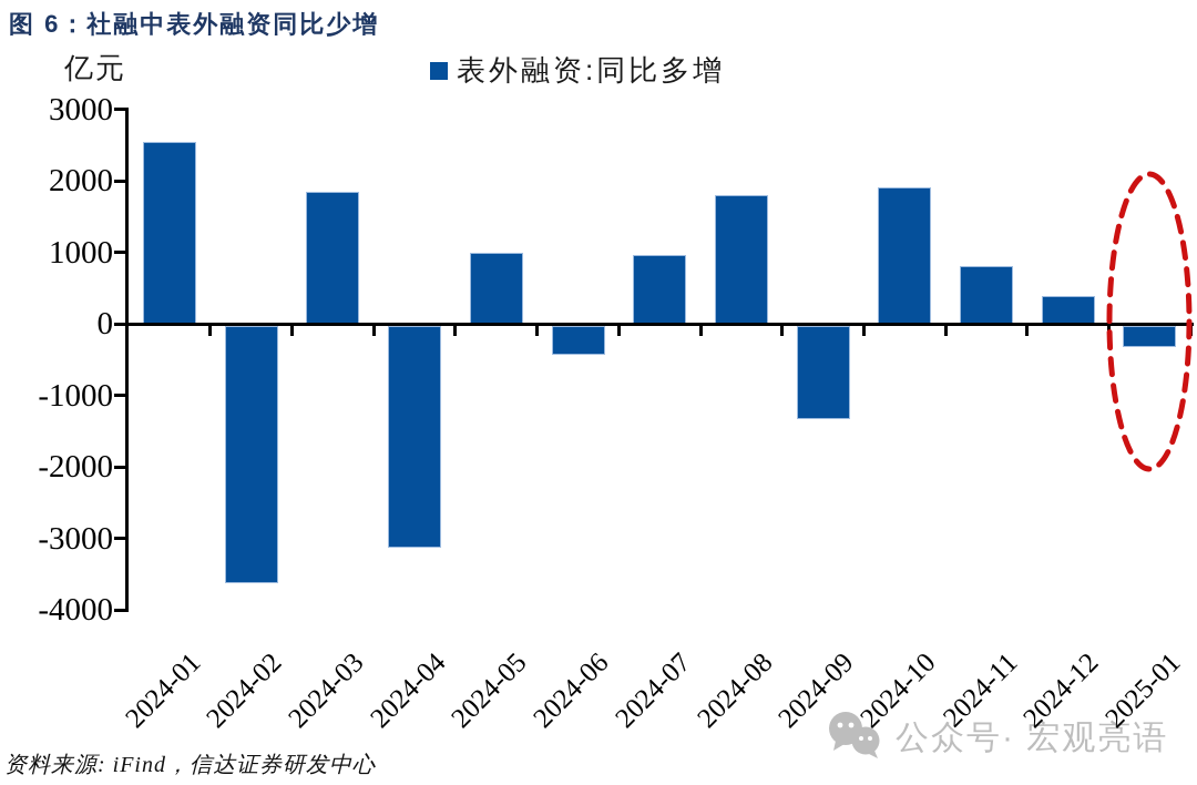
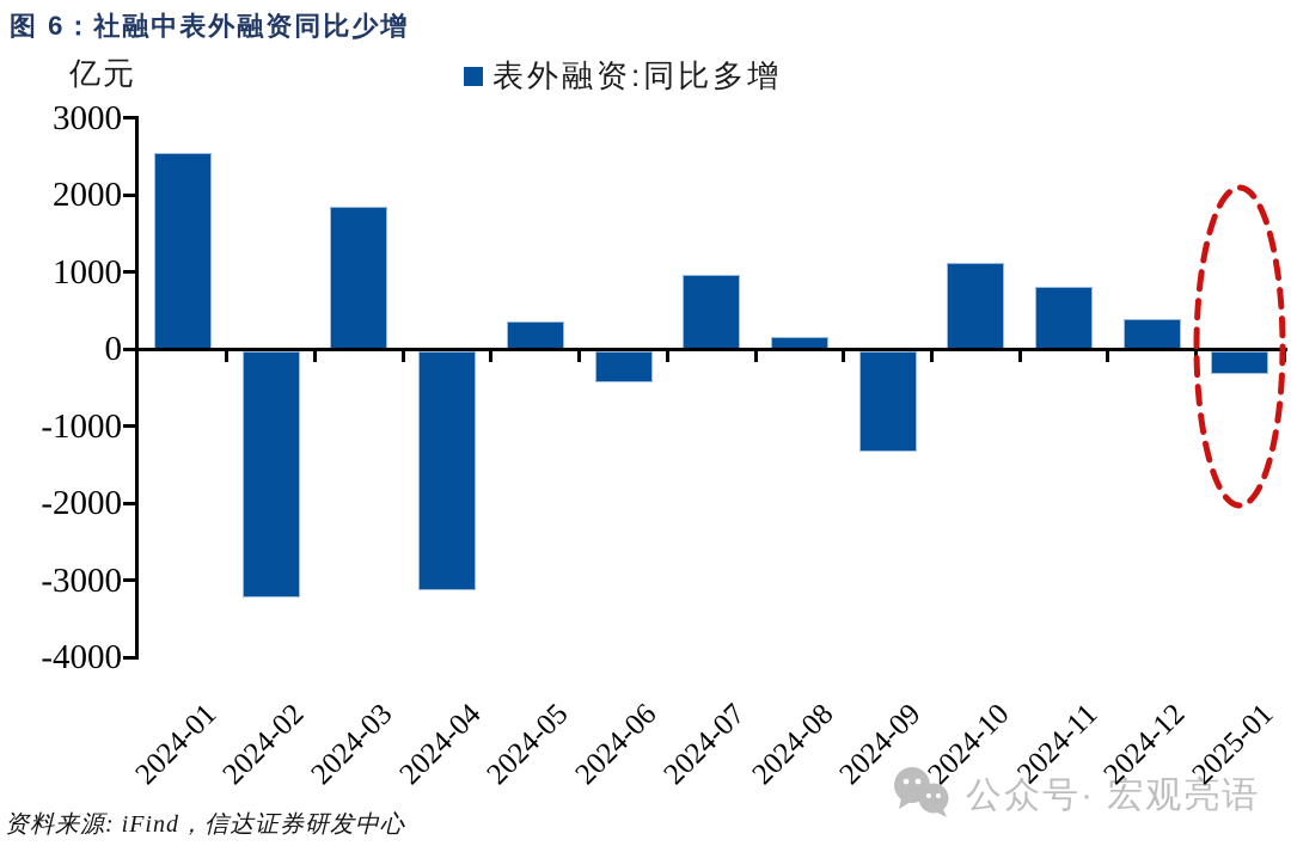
2024-02: -3600 -> -3200
2024-05: 1000 -> 400
2024-08: 1800 -> 200
2024-10: 1900 -> 1100
